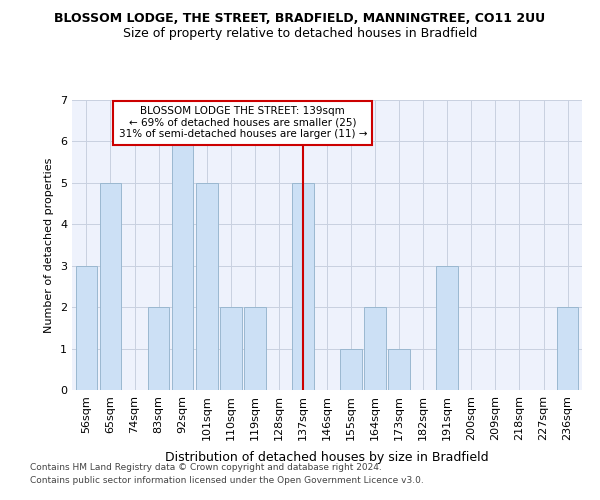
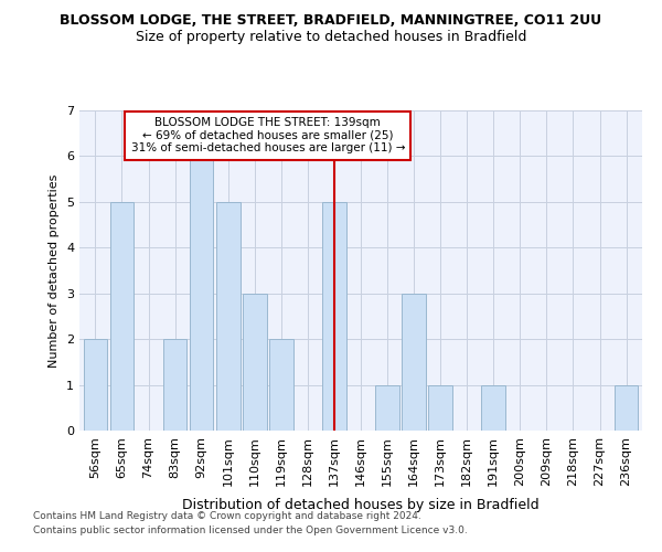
56sqm: 3 -> 2
110sqm: 2 -> 3
164sqm: 2 -> 3
191sqm: 3 -> 1
236sqm: 2 -> 1
